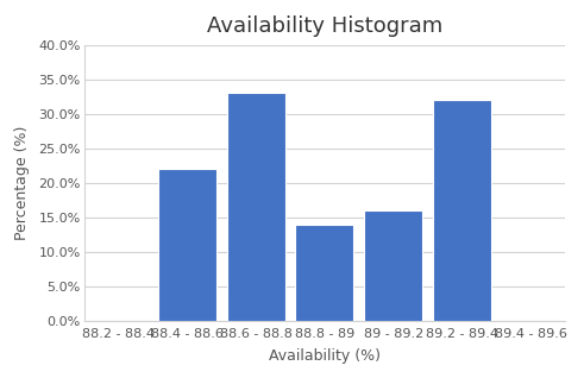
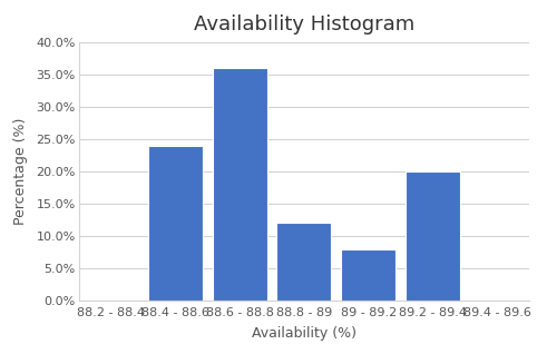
88.4 - 88.6: 22% -> 24%
88.6 - 88.8: 33% -> 36%
88.8 - 89: 14% -> 12%
89 - 89.2: 16% -> 8%
89.2 - 89.4: 32% -> 20%
